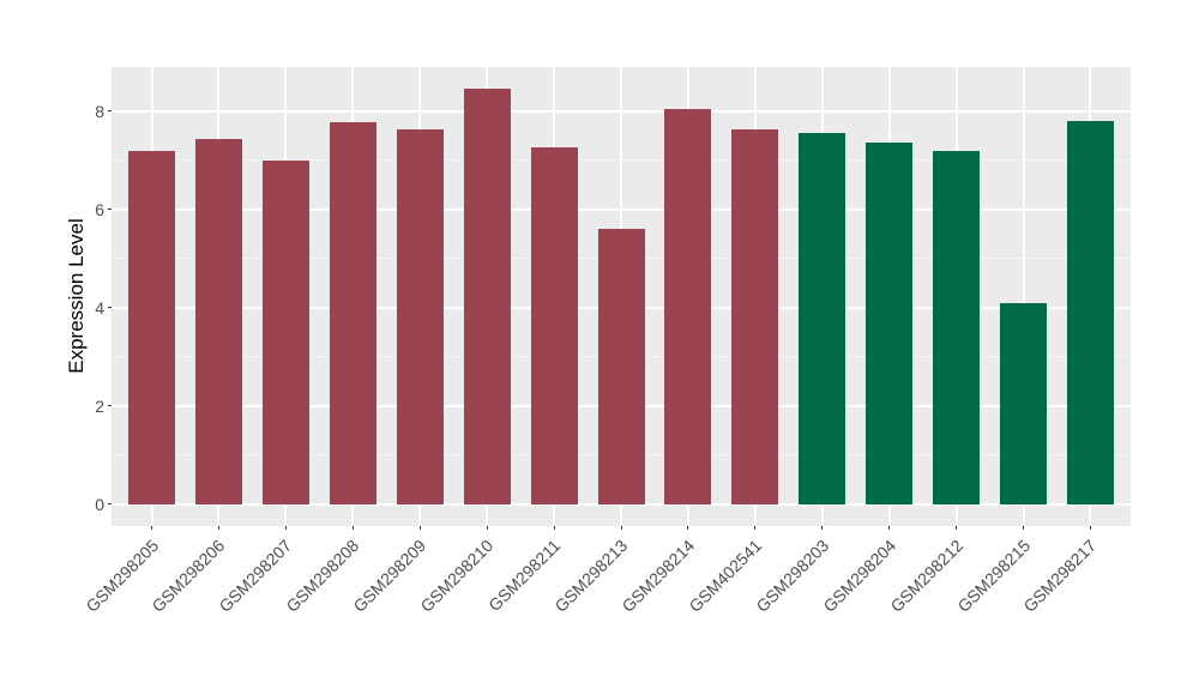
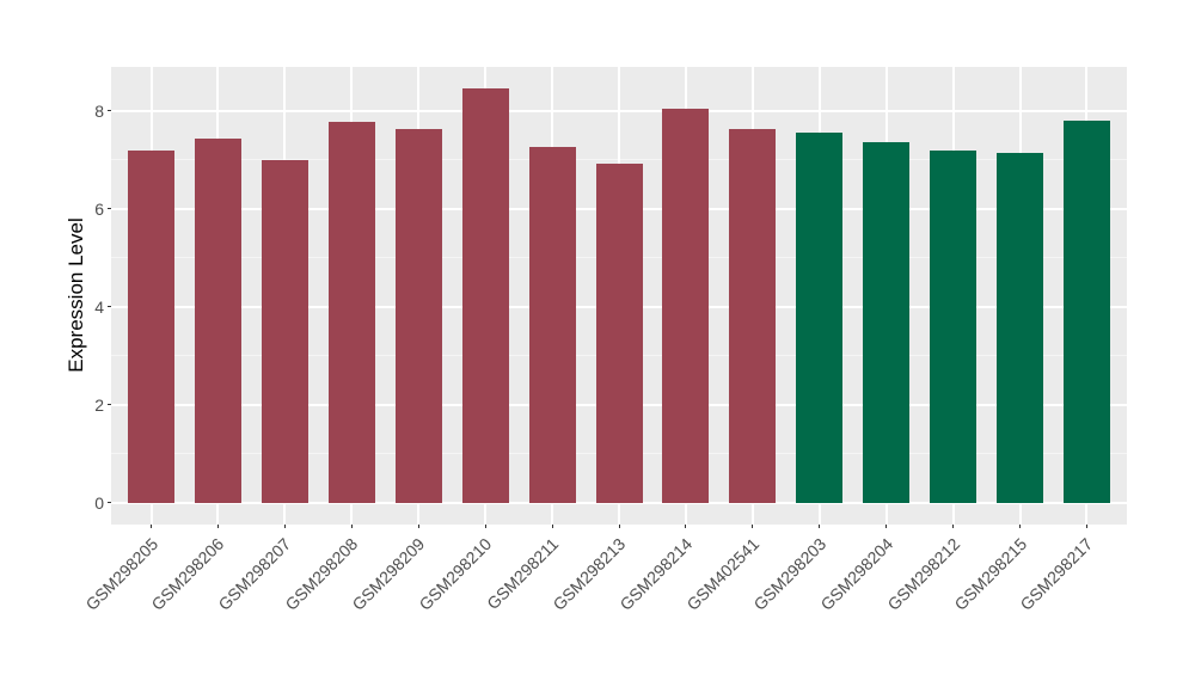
GSM298213: 5.6 -> 6.9
GSM298215: 4.1 -> 7.1
